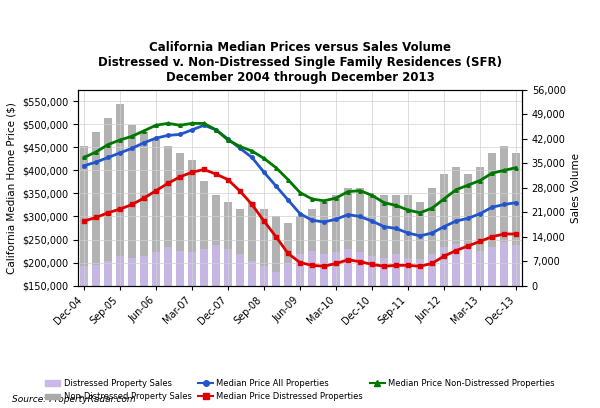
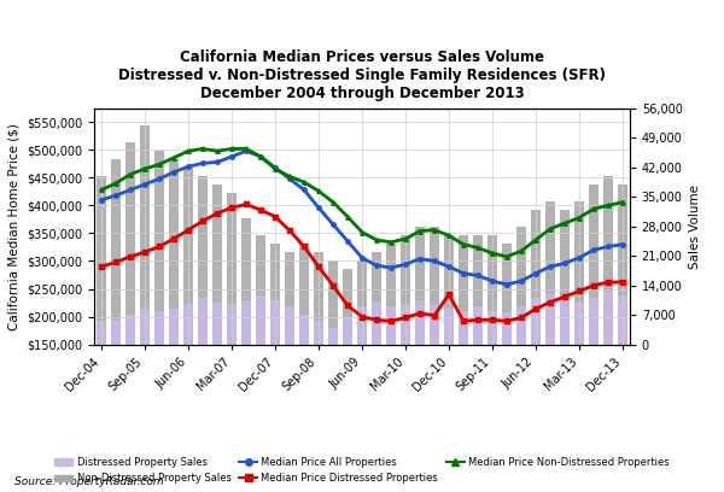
Median Price Distressed Properties/Dec-10: $196,000 -> $240,000
